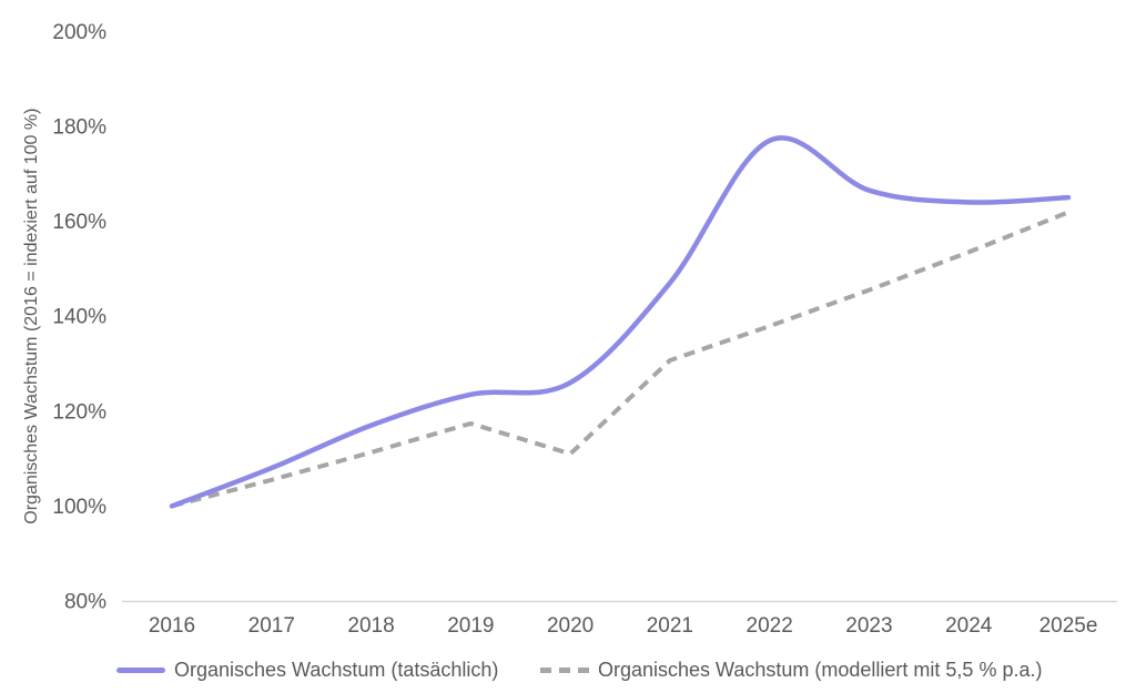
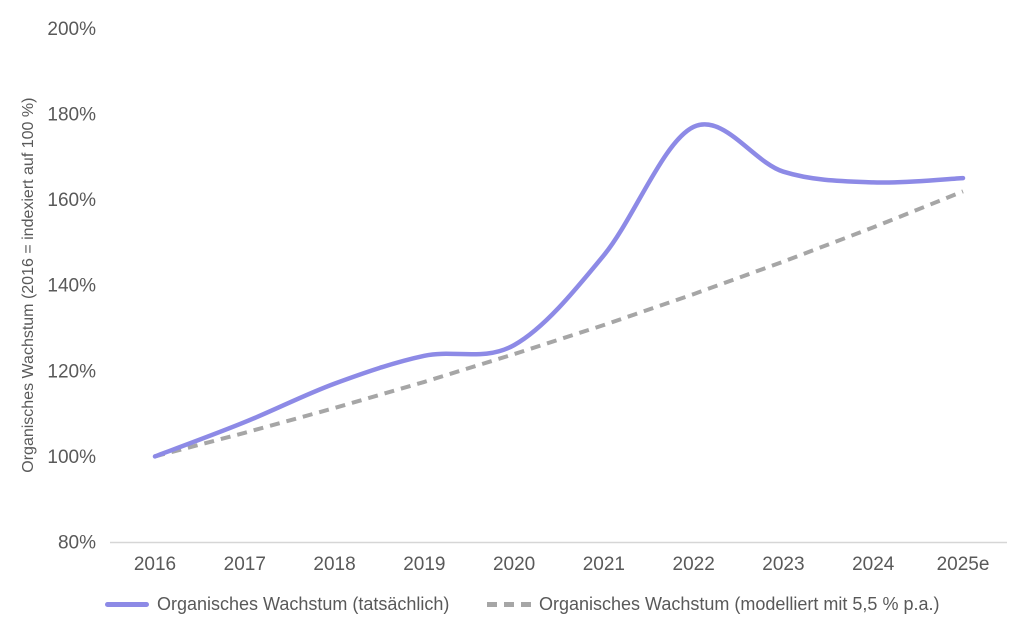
Organisches Wachstum (modelliert mit 5,5 % p.a.)/2020: 111% -> 124%
